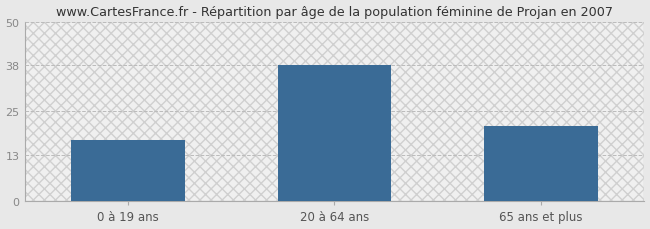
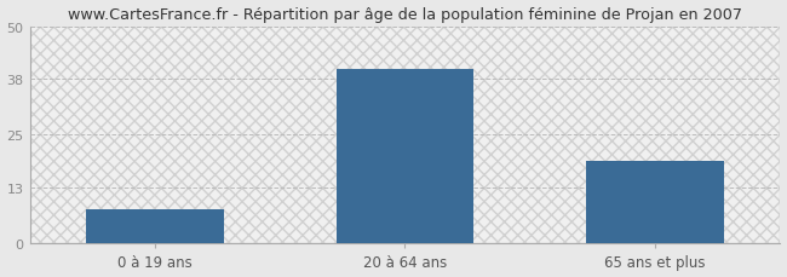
0 à 19 ans: 17 -> 8
20 à 64 ans: 38 -> 40
65 ans et plus: 21 -> 19
